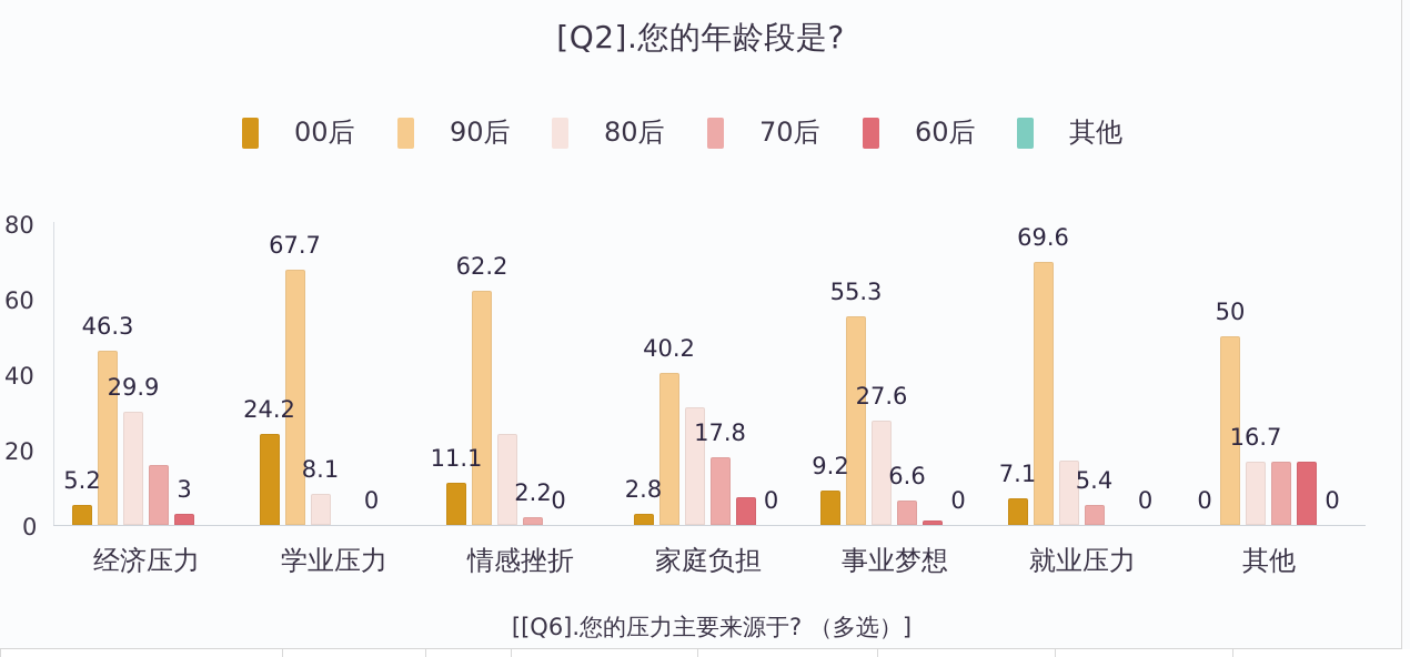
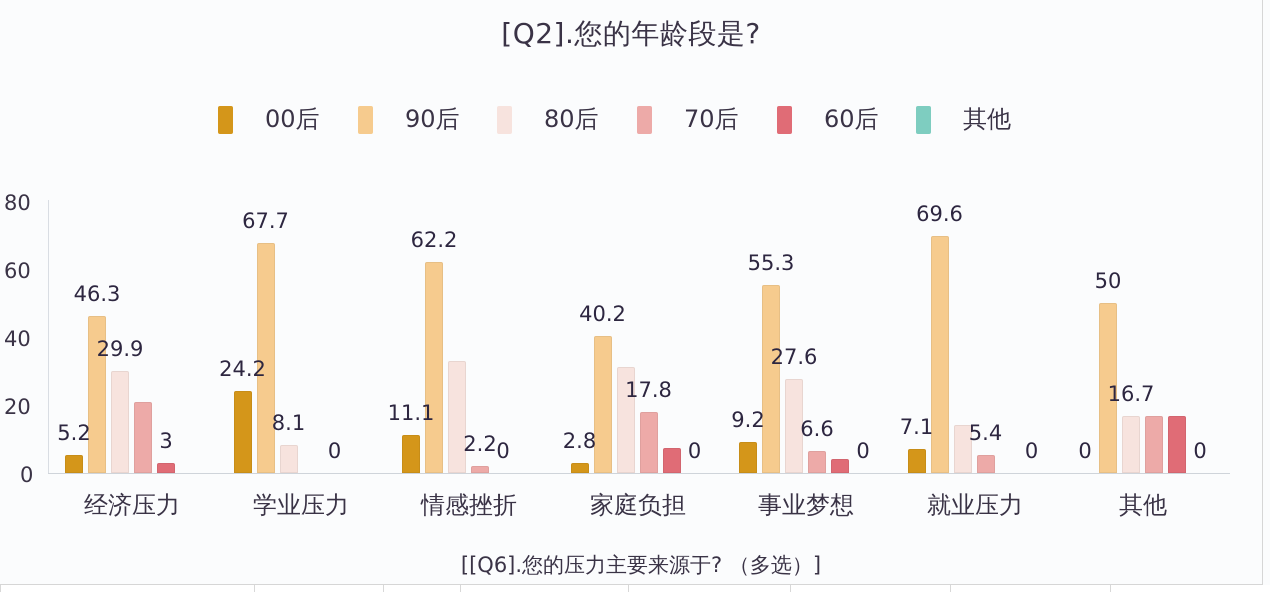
70后/经济压力: 16 -> 21
80后/情感挫折: 24 -> 33
60后/事业梦想: 1 -> 4
80后/就业压力: 17 -> 14
